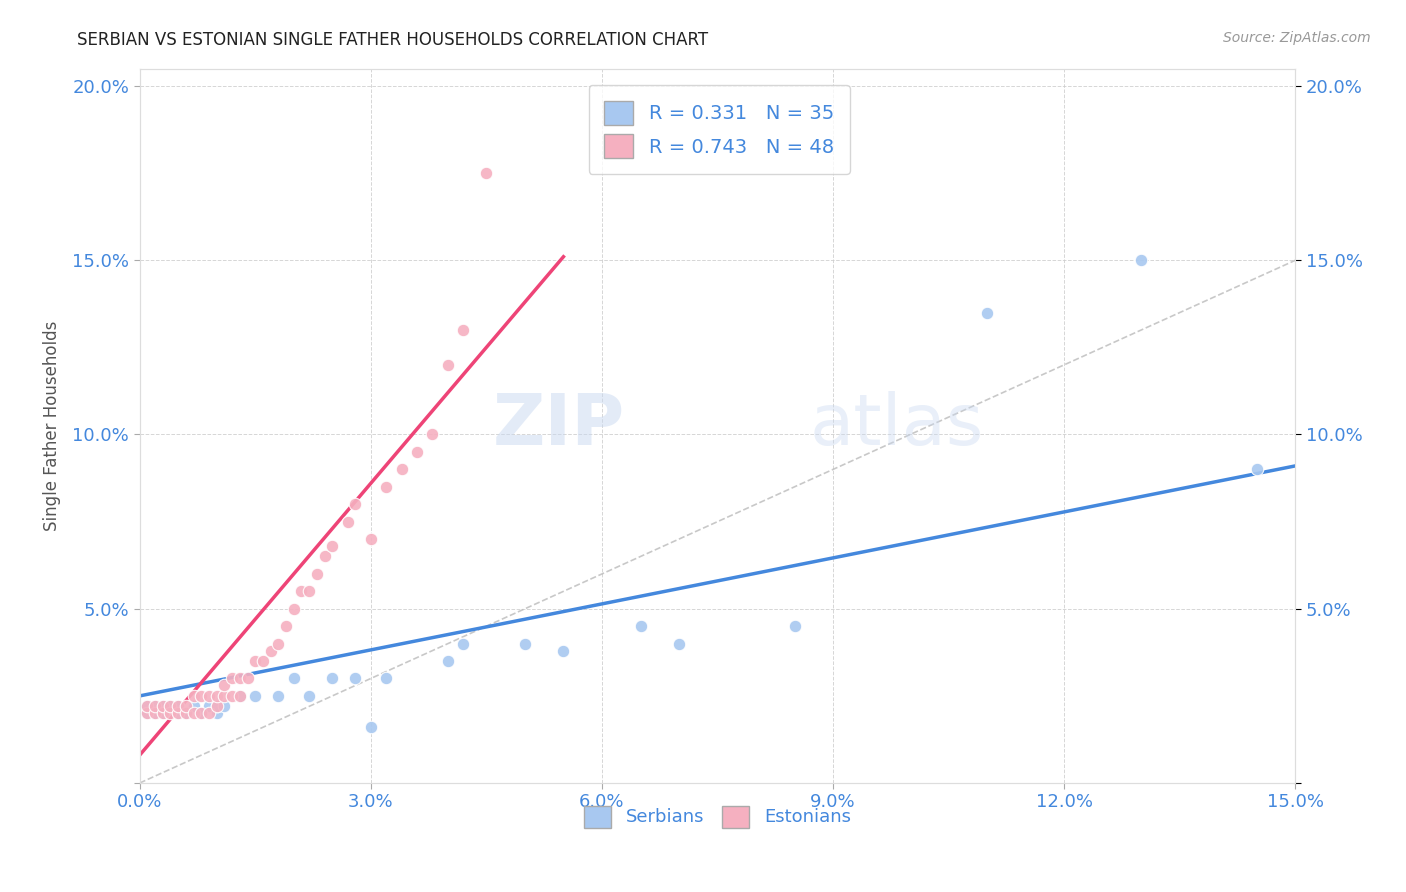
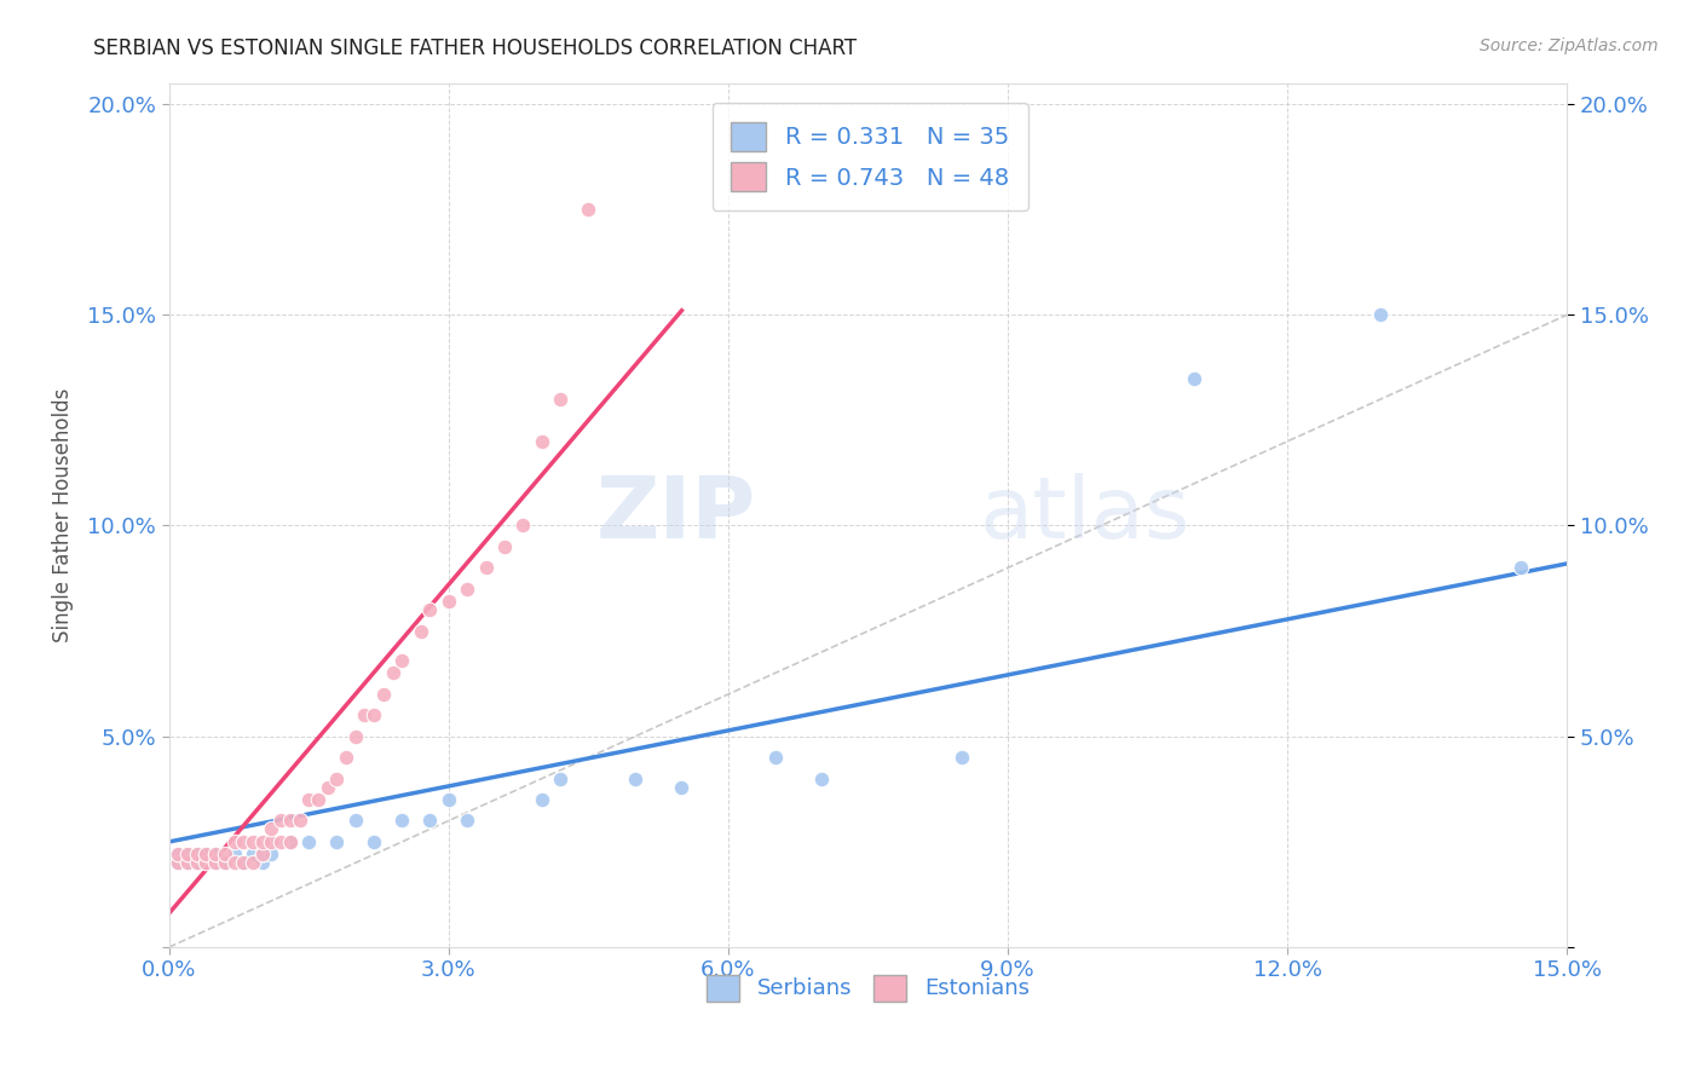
Serbians/3.0%: 1.6% -> 3.5%
Estonians/3.0%: 7.0% -> 8.2%
